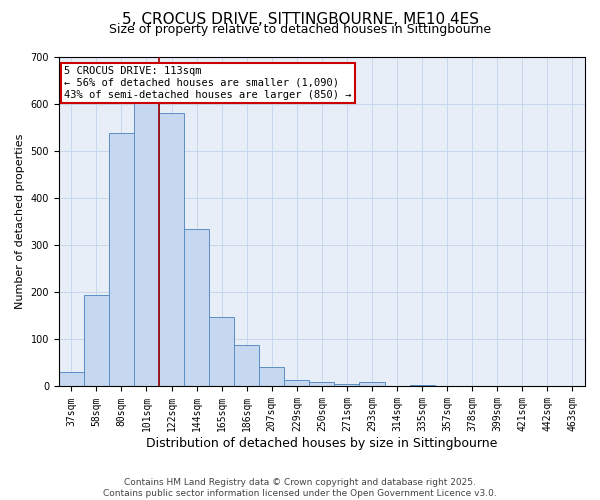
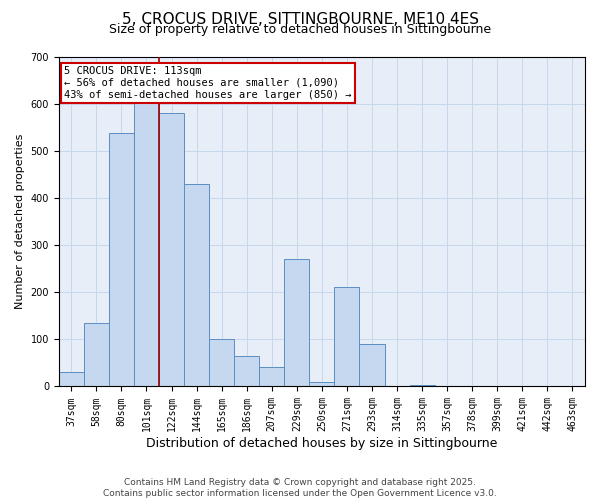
58sqm: 193 -> 135
144sqm: 335 -> 430
165sqm: 148 -> 100
186sqm: 88 -> 65
229sqm: 14 -> 270
271sqm: 6 -> 210
293sqm: 10 -> 90
